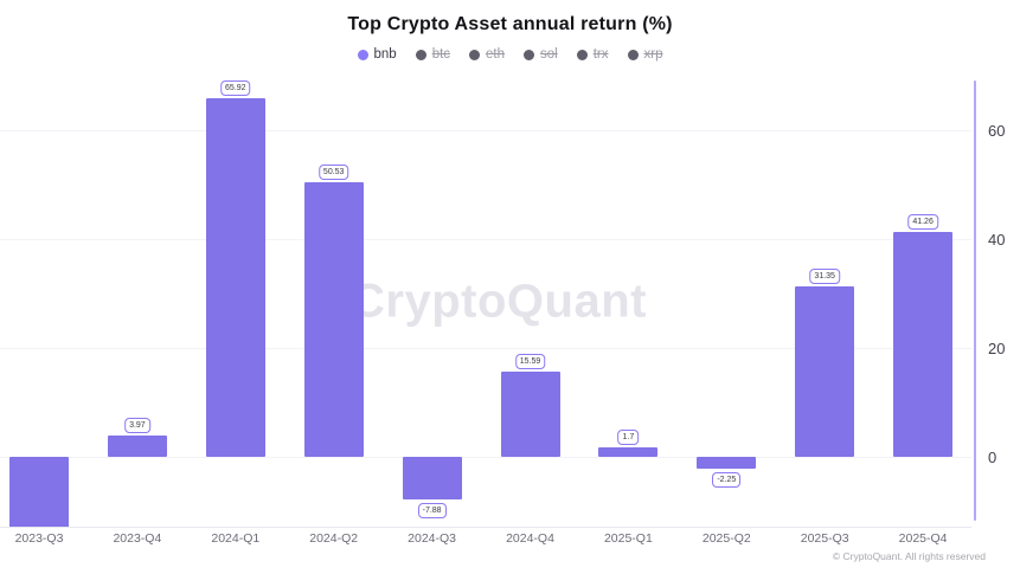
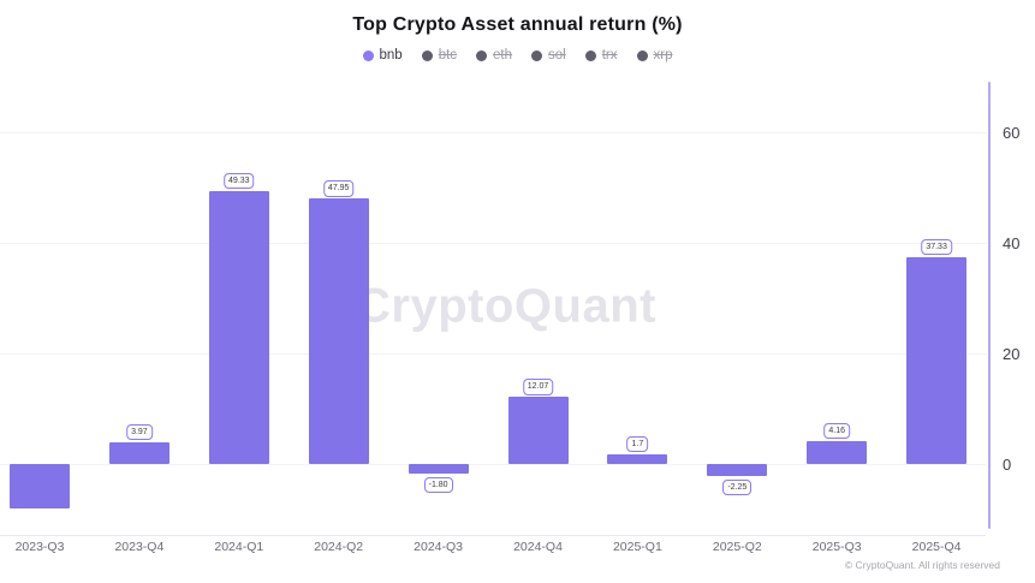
2023-Q3: -13 -> -8
2024-Q1: 65.92 -> 49.33
2024-Q2: 50.53 -> 47.95
2024-Q3: -7.88 -> -1.80
2024-Q4: 15.59 -> 12.07
2025-Q3: 31.35 -> 4.16
2025-Q4: 41.26 -> 37.33
